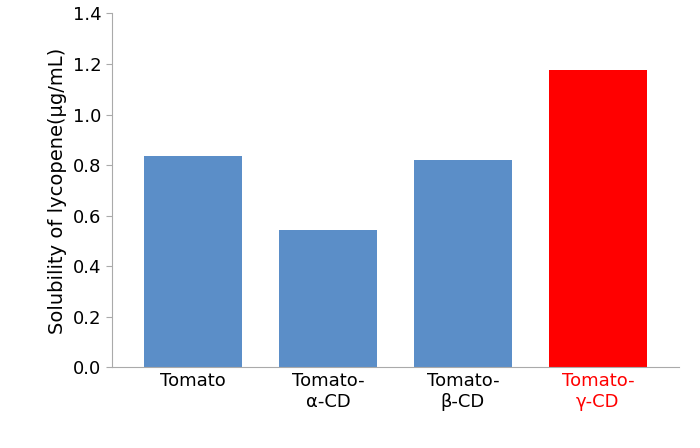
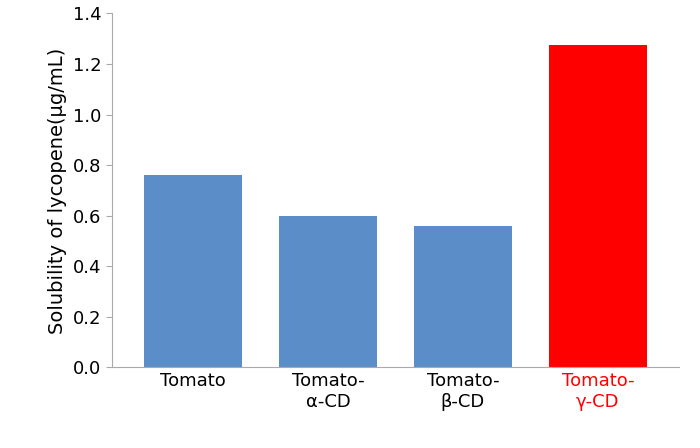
Tomato: 0.835 -> 0.762
Tomato- α-CD: 0.545 -> 0.597
Tomato- β-CD: 0.820 -> 0.558
Tomato- γ-CD: 1.175 -> 1.275
